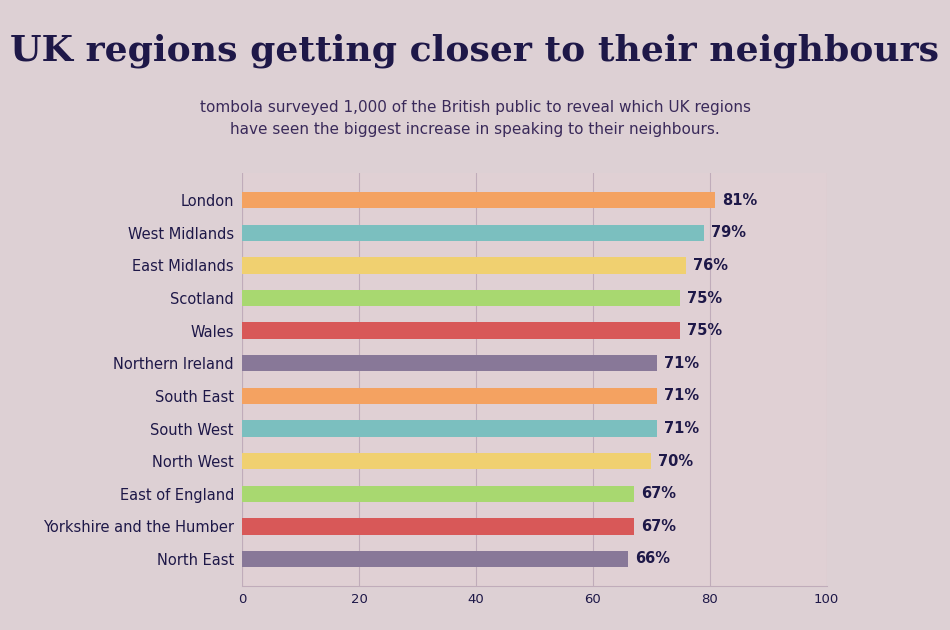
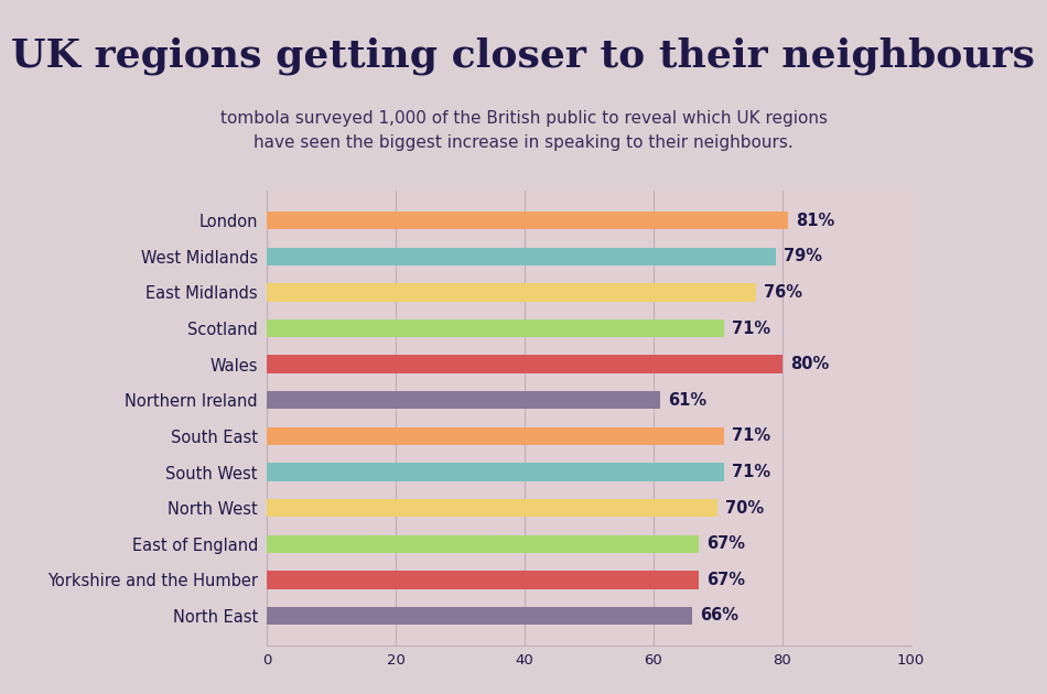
Scotland: 75% -> 71%
Wales: 75% -> 80%
Northern Ireland: 71% -> 61%
